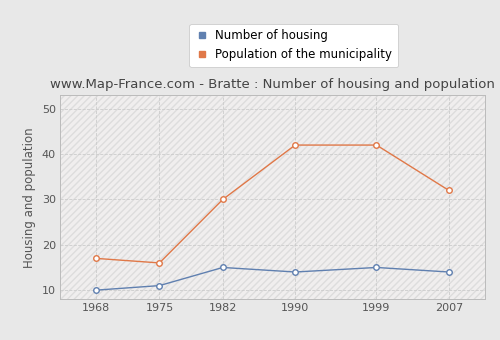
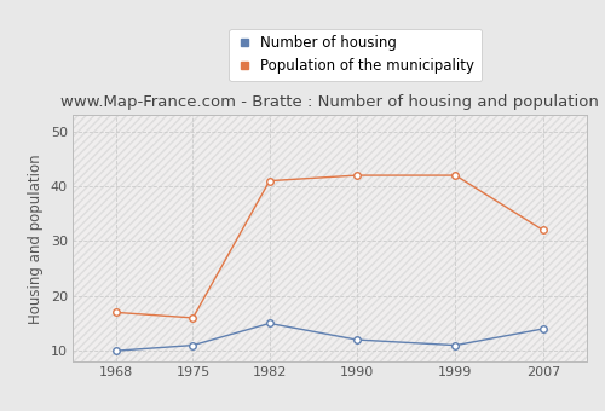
Population of the municipality/1982: 30 -> 41
Number of housing/1990: 14 -> 12
Number of housing/1999: 15 -> 11
